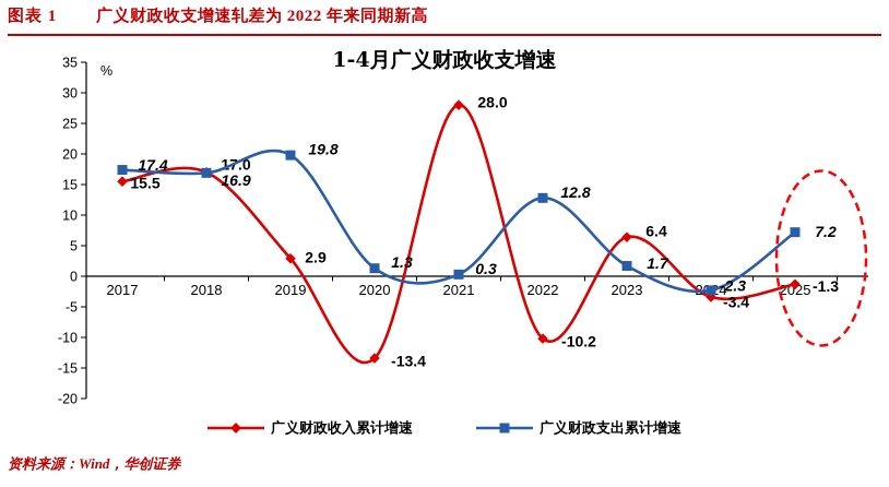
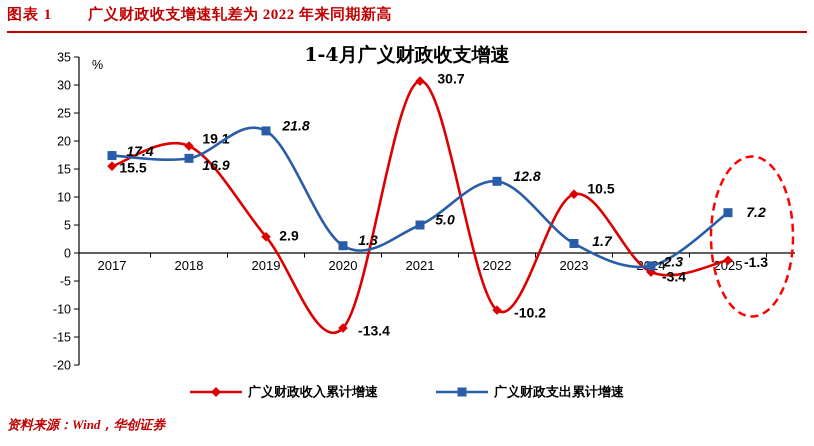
广义财政收入累计增速/2018: 17.0 -> 19.1
广义财政支出累计增速/2019: 19.8 -> 21.8
广义财政收入累计增速/2021: 28.0 -> 30.7
广义财政支出累计增速/2021: 0.3 -> 5.0
广义财政收入累计增速/2023: 6.4 -> 10.5
